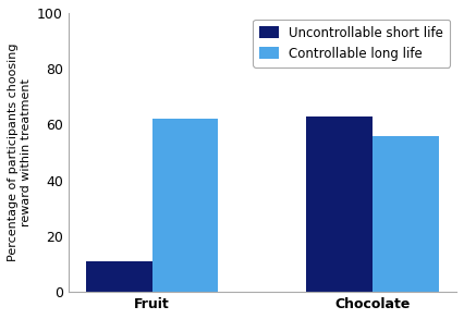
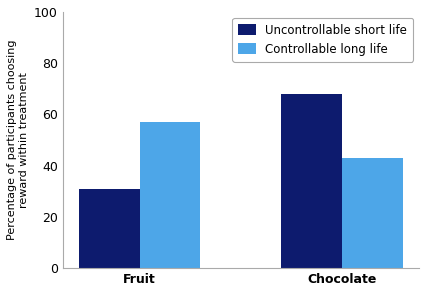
Uncontrollable short life/Fruit: 11 -> 31
Controllable long life/Fruit: 62 -> 57
Uncontrollable short life/Chocolate: 63 -> 68
Controllable long life/Chocolate: 56 -> 43
